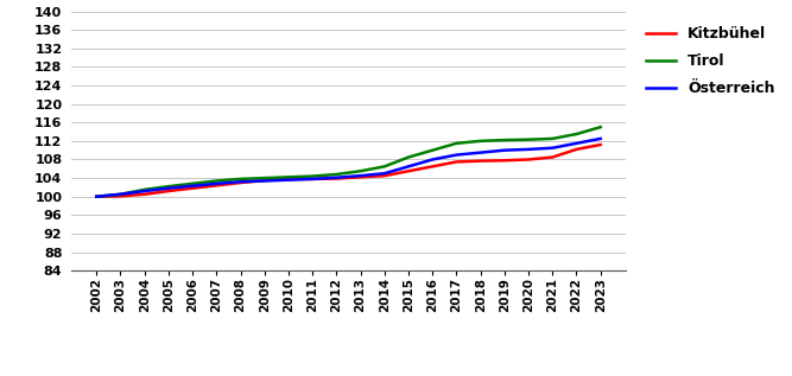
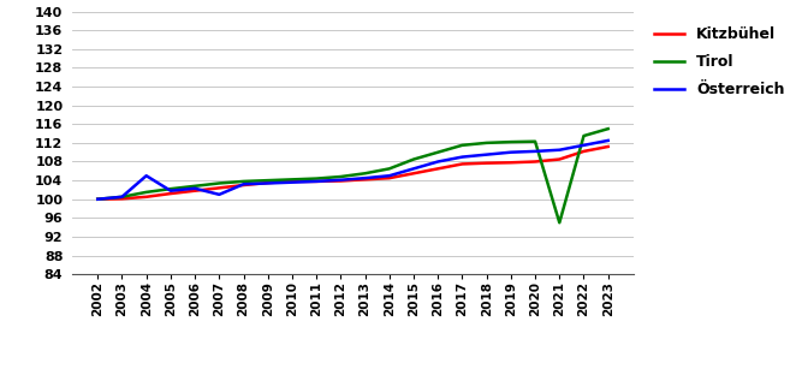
Österreich/2004: 101.2 -> 105.0
Österreich/2007: 102.8 -> 101.0
Tirol/2021: 112.5 -> 95.0
